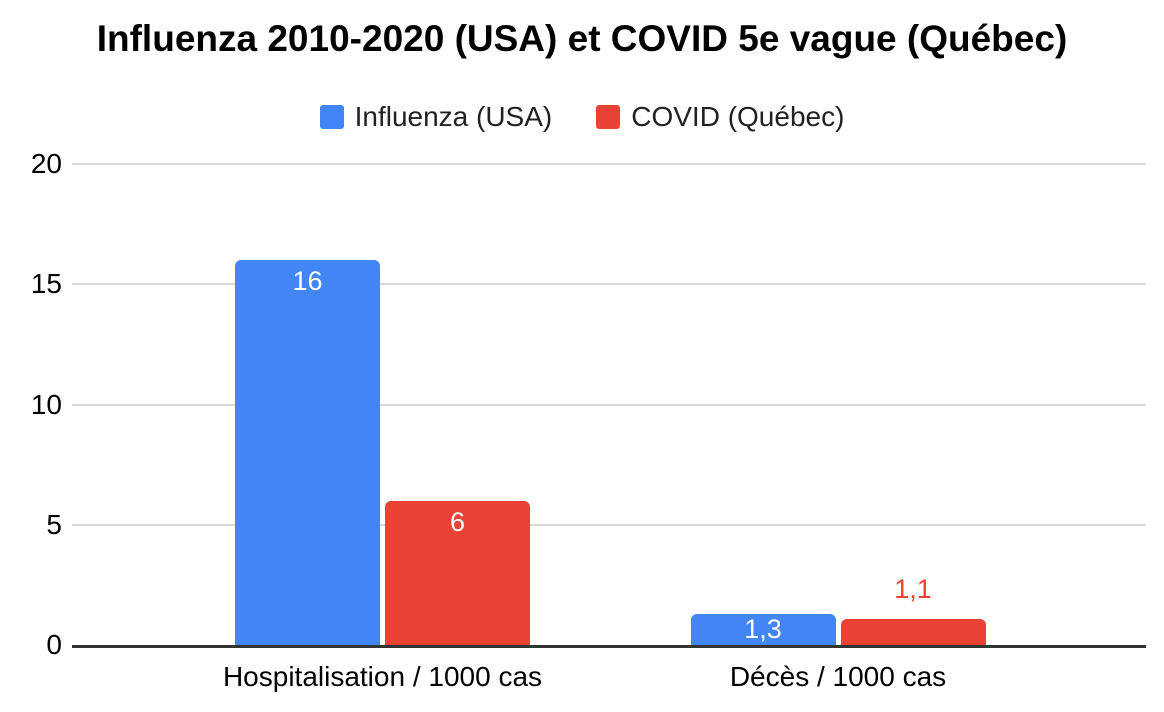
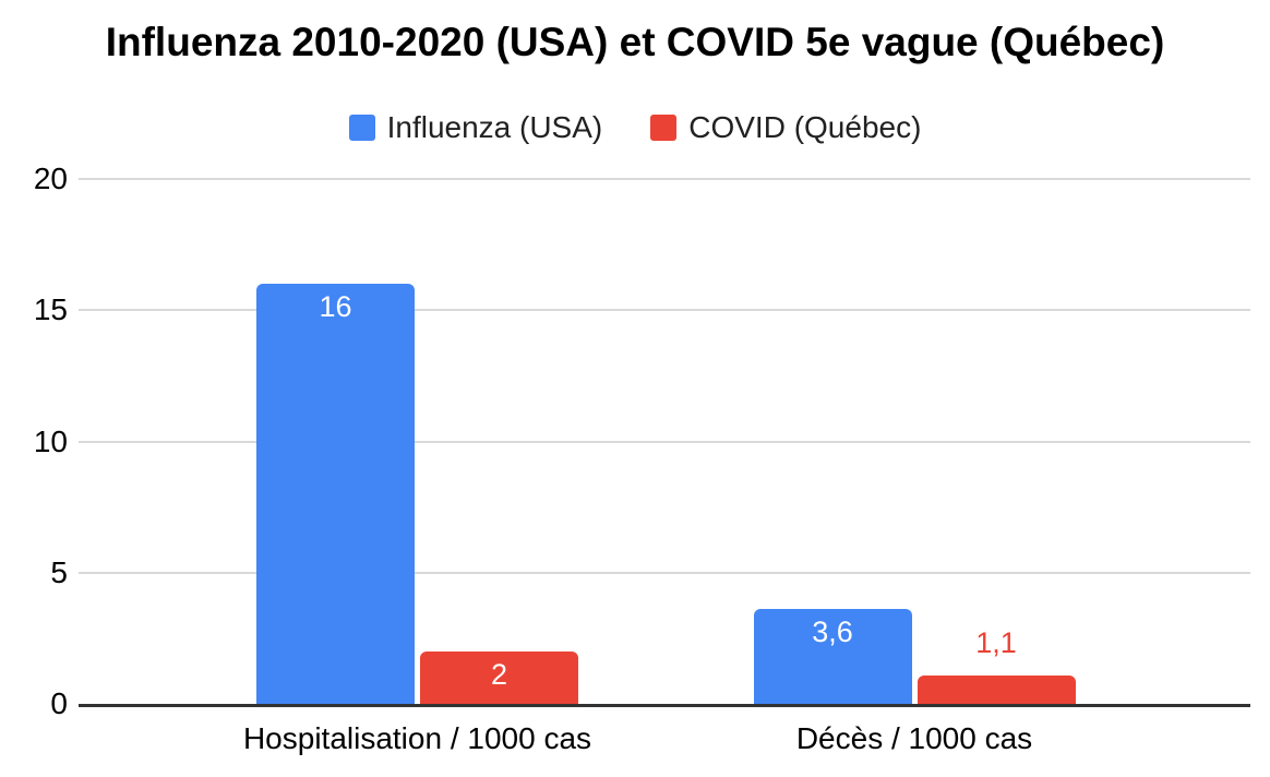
COVID (Québec)/Hospitalisation / 1000 cas: 6 -> 2
Influenza (USA)/Décès / 1000 cas: 1,3 -> 3,6
